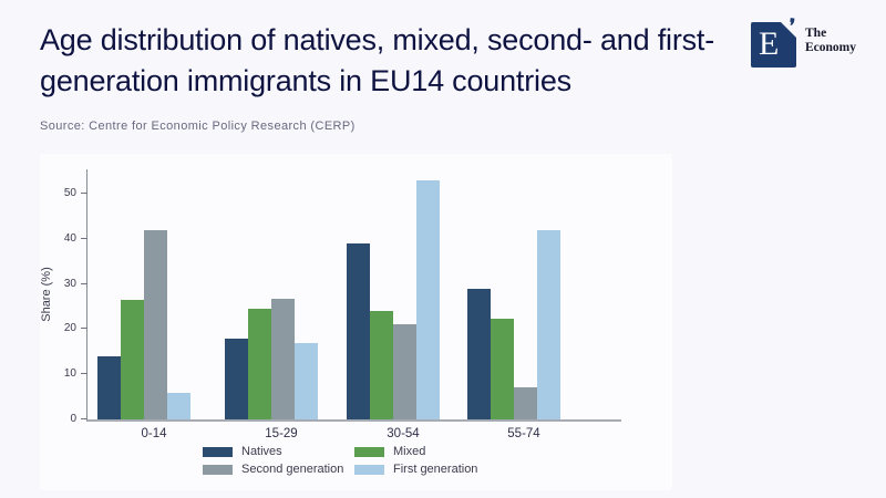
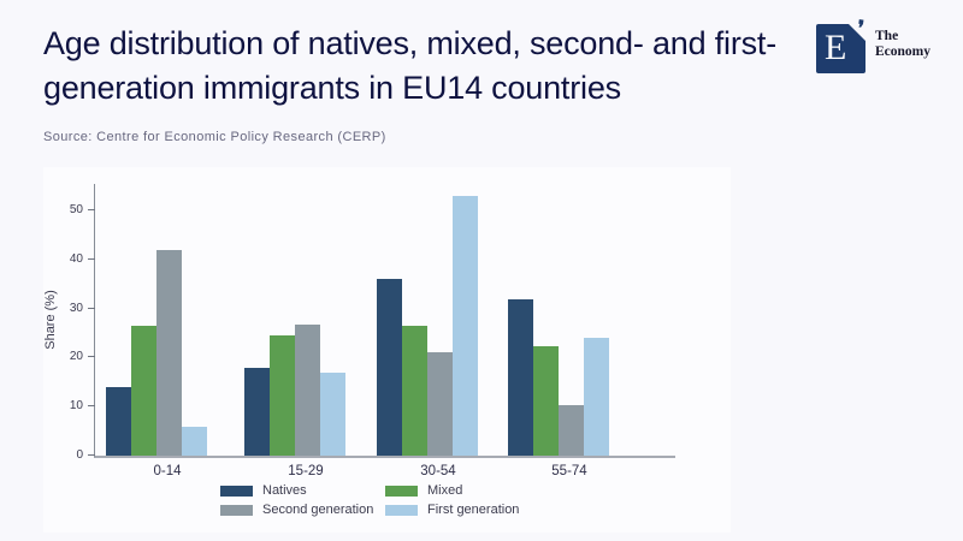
Natives/30-54: 39 -> 36
Mixed/30-54: 24 -> 26
Natives/55-74: 29 -> 32
Second generation/55-74: 7 -> 10
First generation/55-74: 42 -> 24
